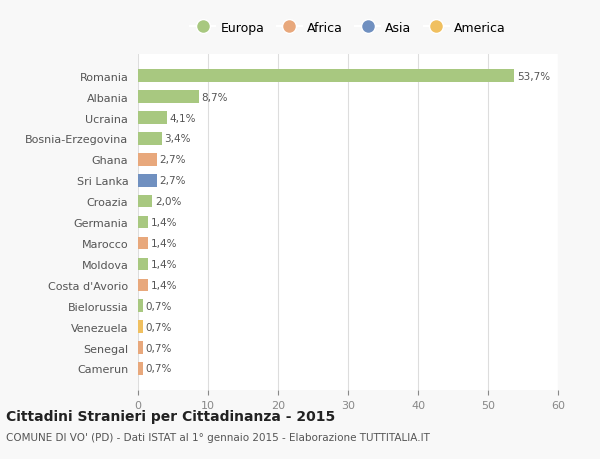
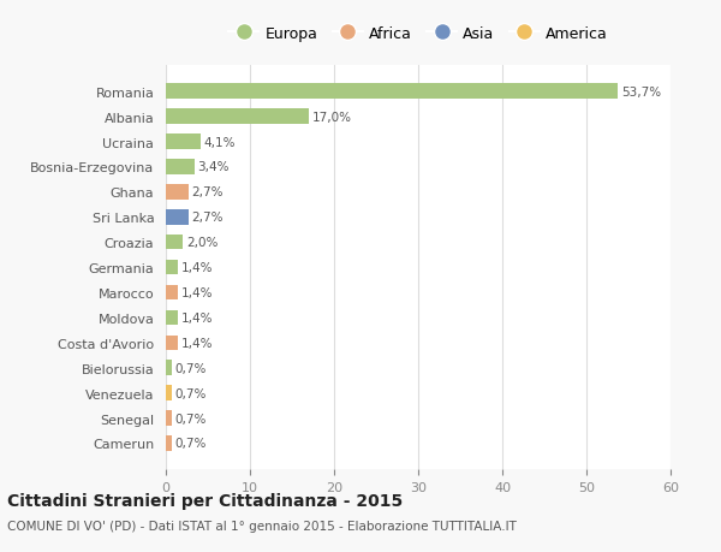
Albania: 8,7% -> 17,0%
